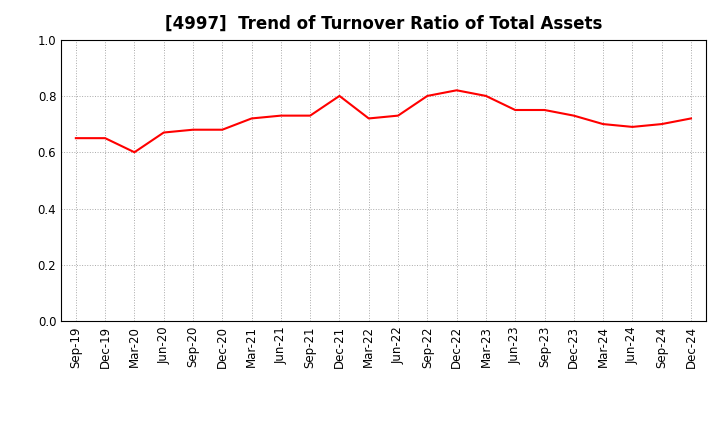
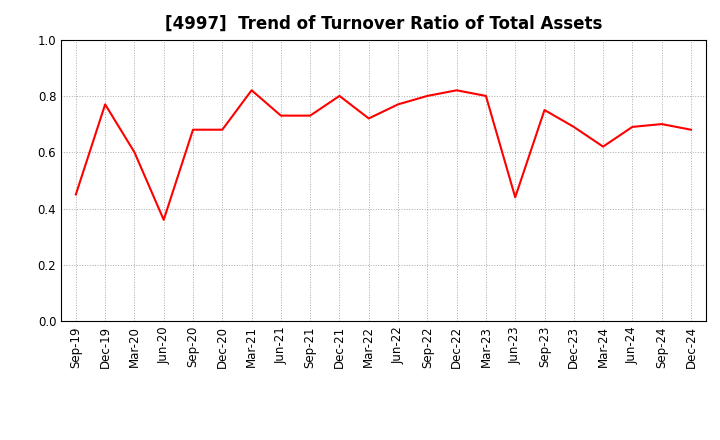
Sep-19: 0.65 -> 0.45
Dec-19: 0.65 -> 0.77
Jun-20: 0.67 -> 0.36
Mar-21: 0.72 -> 0.82
Jun-22: 0.73 -> 0.77
Jun-23: 0.75 -> 0.44
Dec-23: 0.73 -> 0.69
Mar-24: 0.70 -> 0.62
Dec-24: 0.72 -> 0.68
